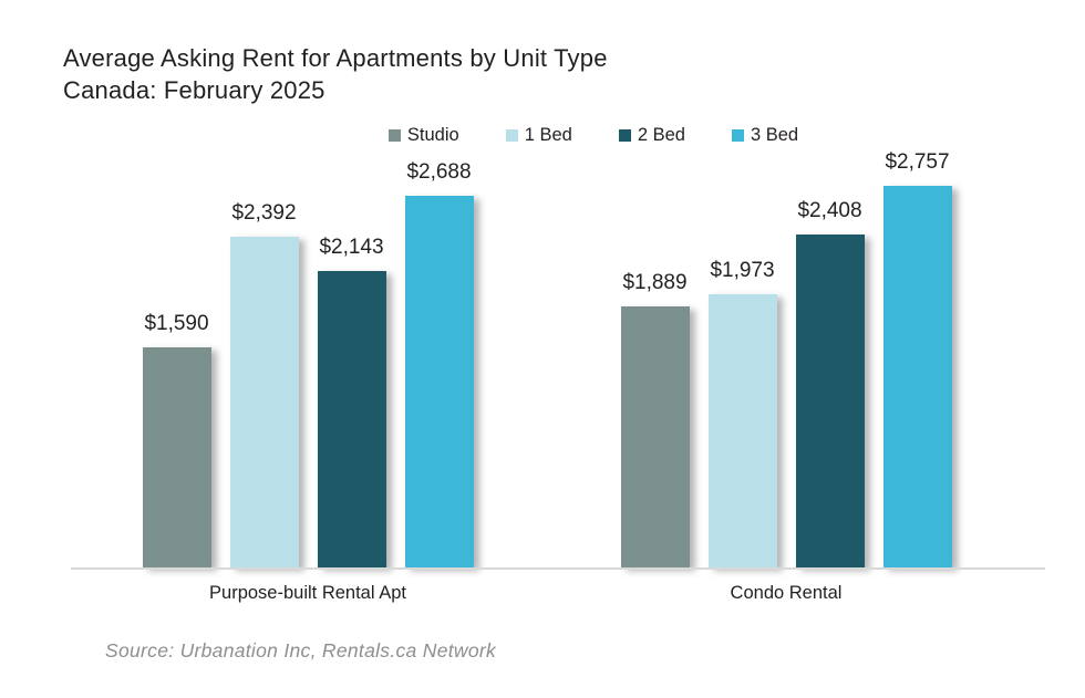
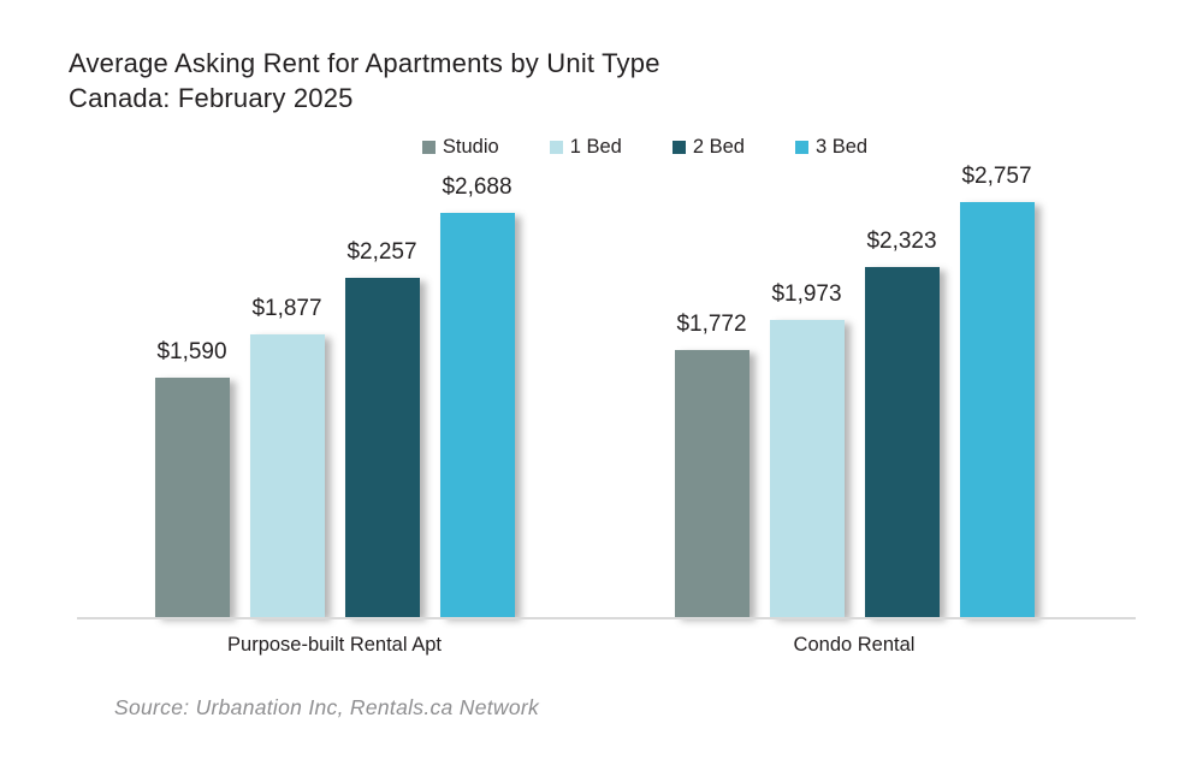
1 Bed/Purpose-built Rental Apt: $2,392 -> $1,877
2 Bed/Purpose-built Rental Apt: $2,143 -> $2,257
Studio/Condo Rental: $1,889 -> $1,772
2 Bed/Condo Rental: $2,408 -> $2,323
